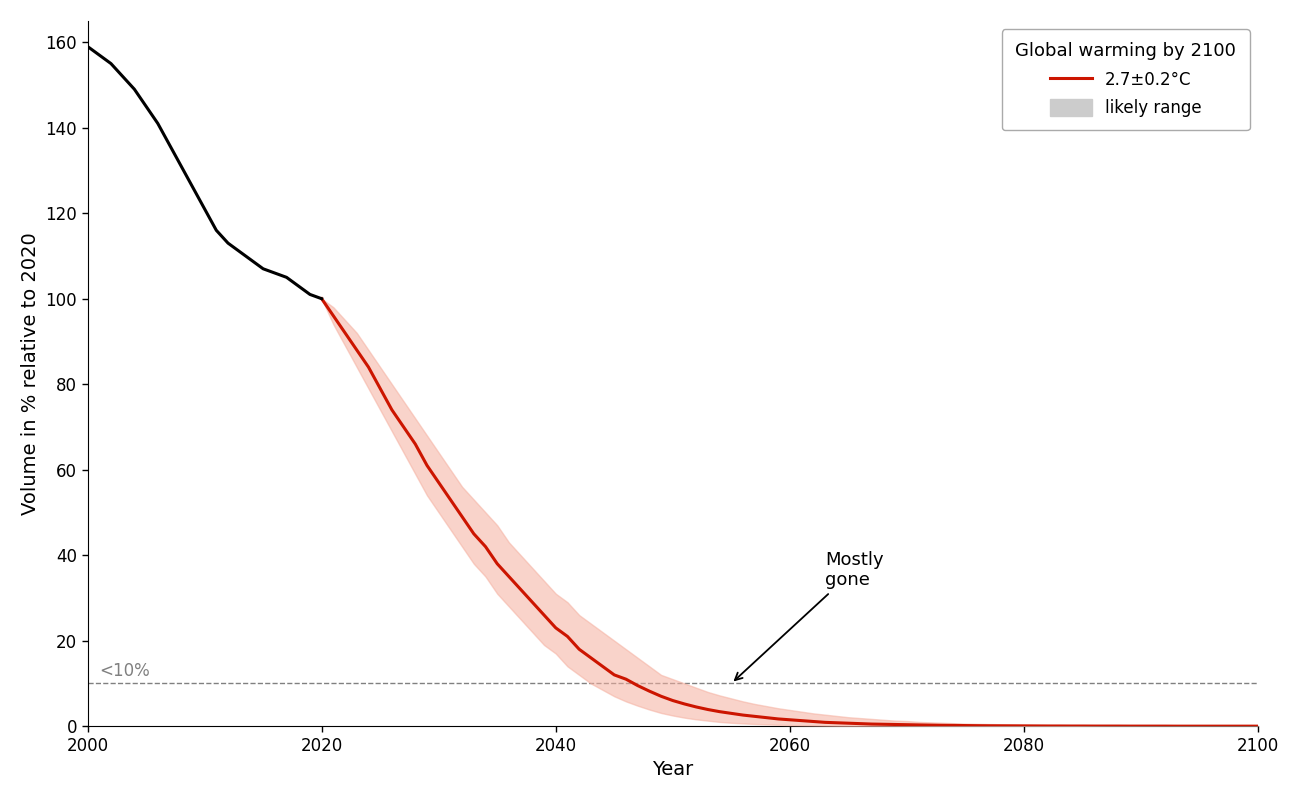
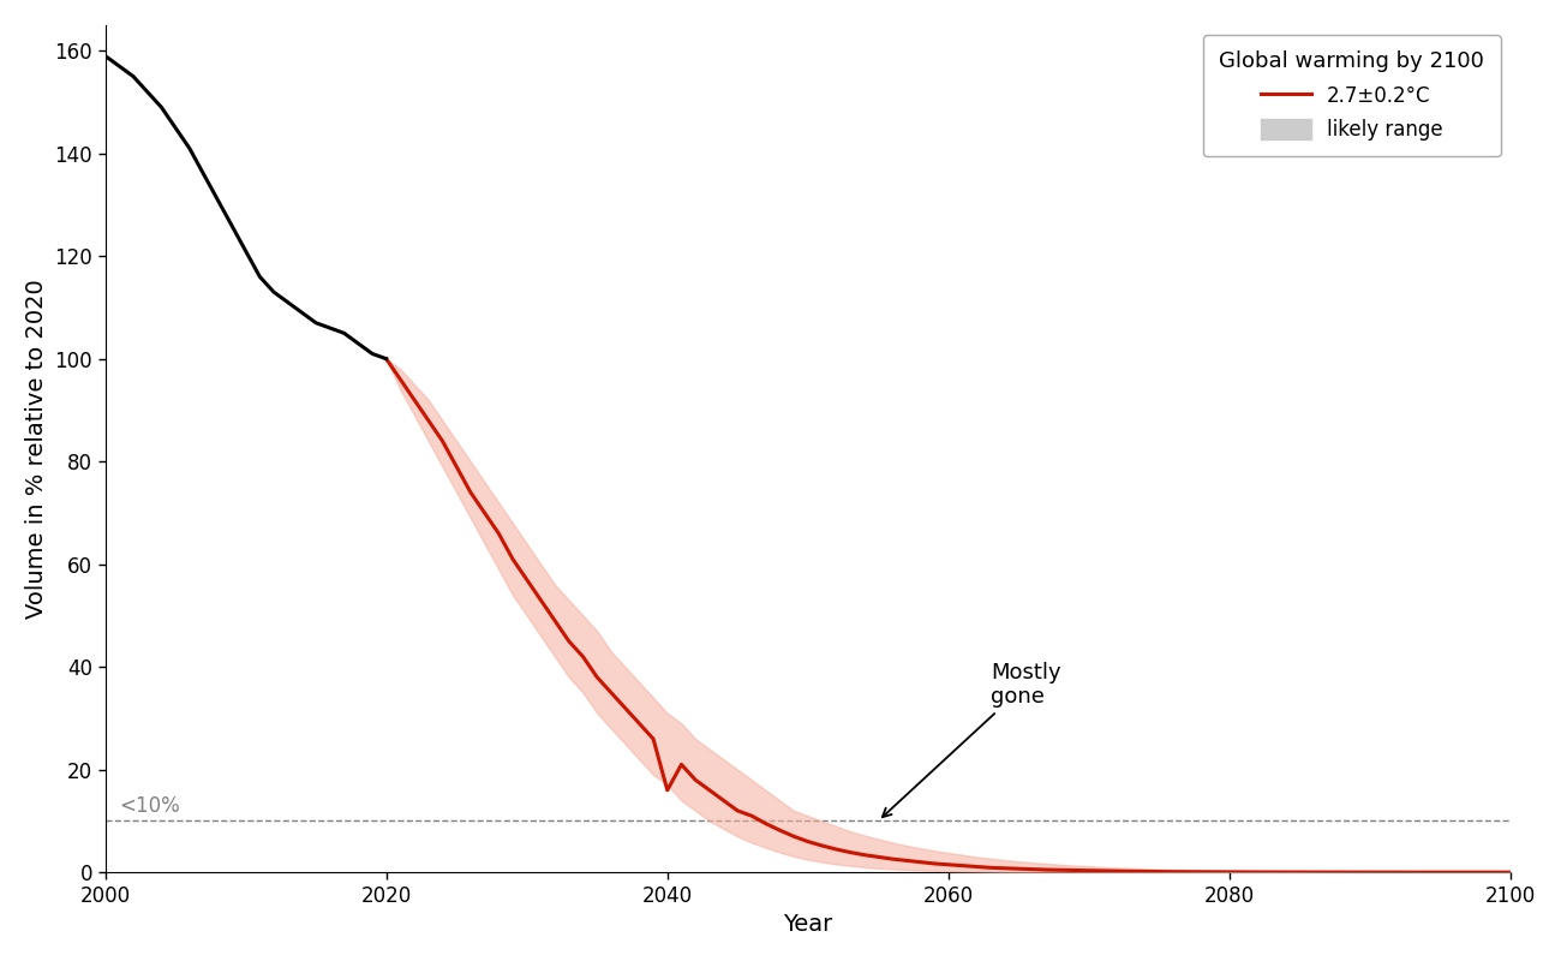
2.7±0.2°C/2040: 23.0 -> 16.0
